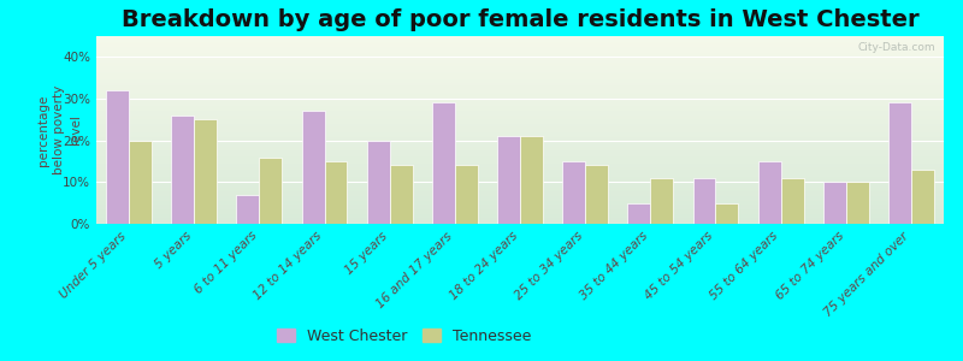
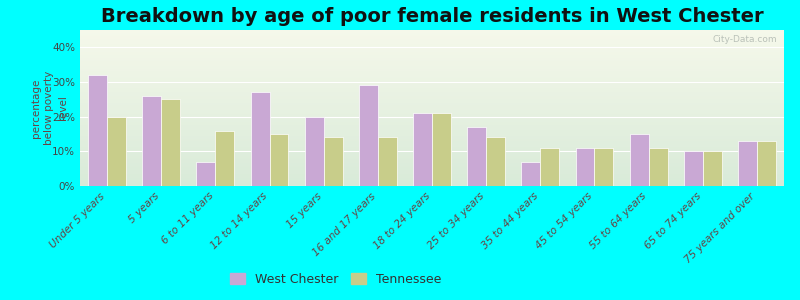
West Chester/25 to 34 years: 15% -> 17%
West Chester/35 to 44 years: 5% -> 7%
Tennessee/45 to 54 years: 5% -> 11%
West Chester/75 years and over: 29% -> 13%
